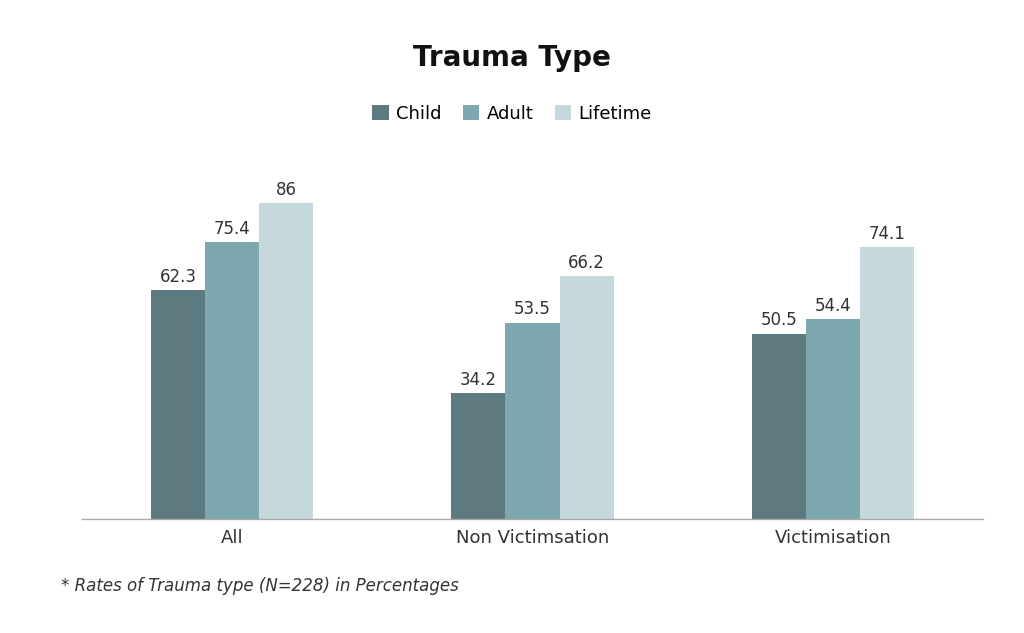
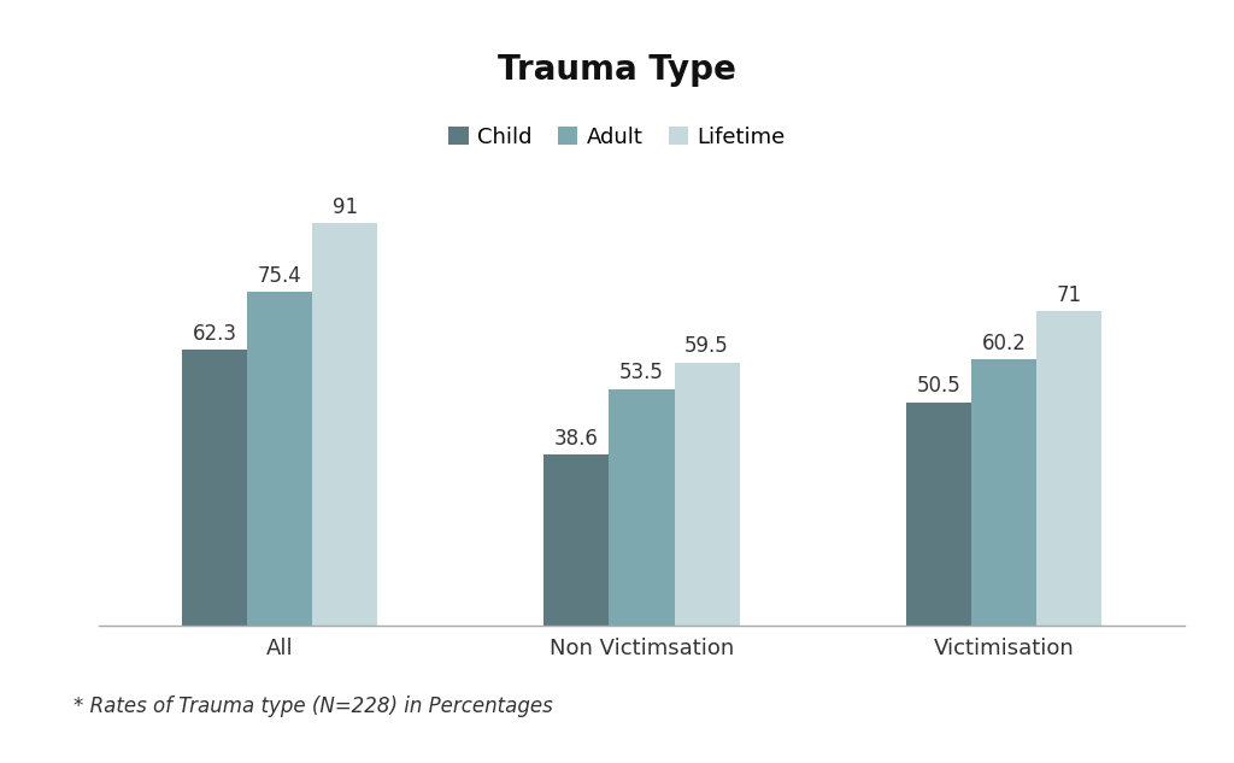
Lifetime/All: 86 -> 91
Child/Non Victimsation: 34.2 -> 38.6
Lifetime/Non Victimsation: 66.2 -> 59.5
Adult/Victimisation: 54.4 -> 60.2
Lifetime/Victimisation: 74.1 -> 71
